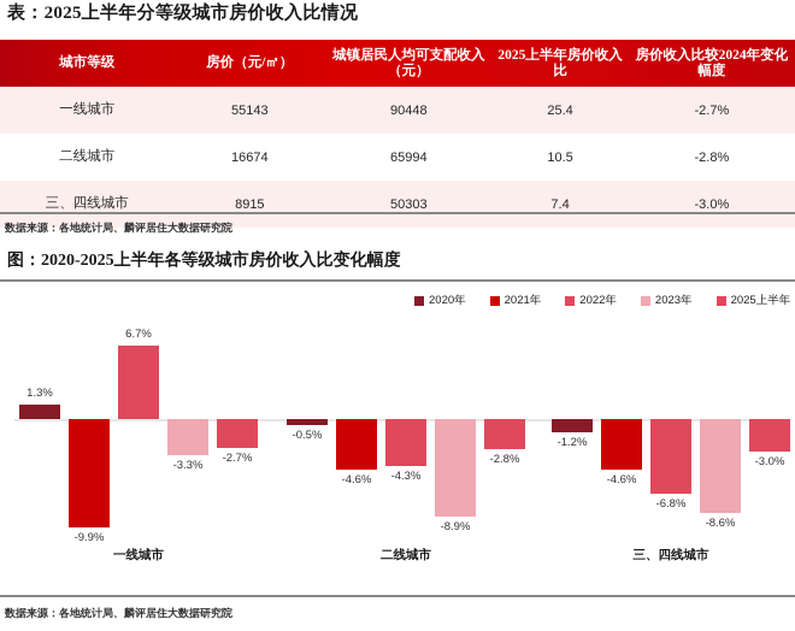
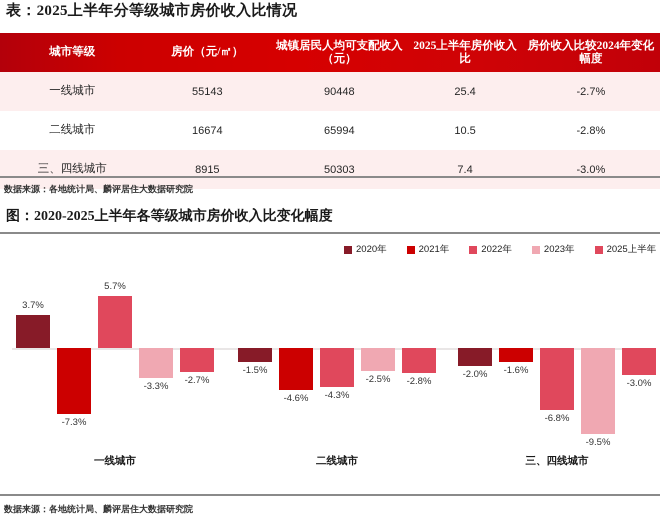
2020年/一线城市: 1.3% -> 3.7%
2021年/一线城市: -9.9% -> -7.3%
2022年/一线城市: 6.7% -> 5.7%
2020年/二线城市: -0.5% -> -1.5%
2023年/二线城市: -8.9% -> -2.5%
2020年/三、四线城市: -1.2% -> -2.0%
2021年/三、四线城市: -4.6% -> -1.6%
2023年/三、四线城市: -8.6% -> -9.5%
